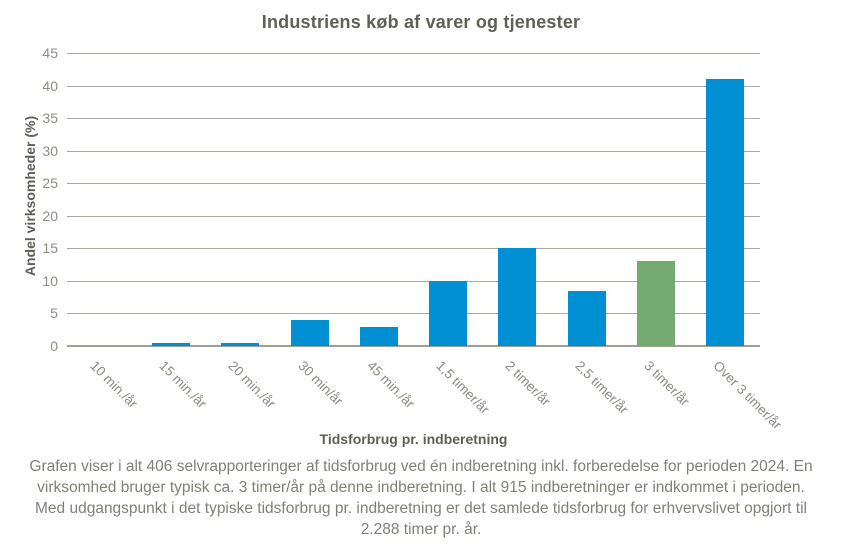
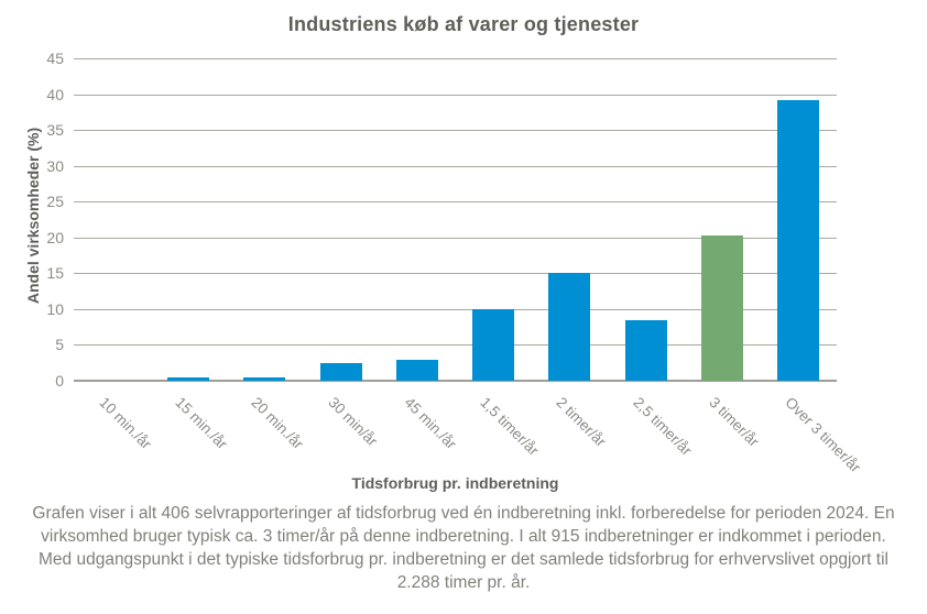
30 min/år: 4 -> 2
3 timer/år: 13 -> 20
Over 3 timer/år: 41 -> 39
